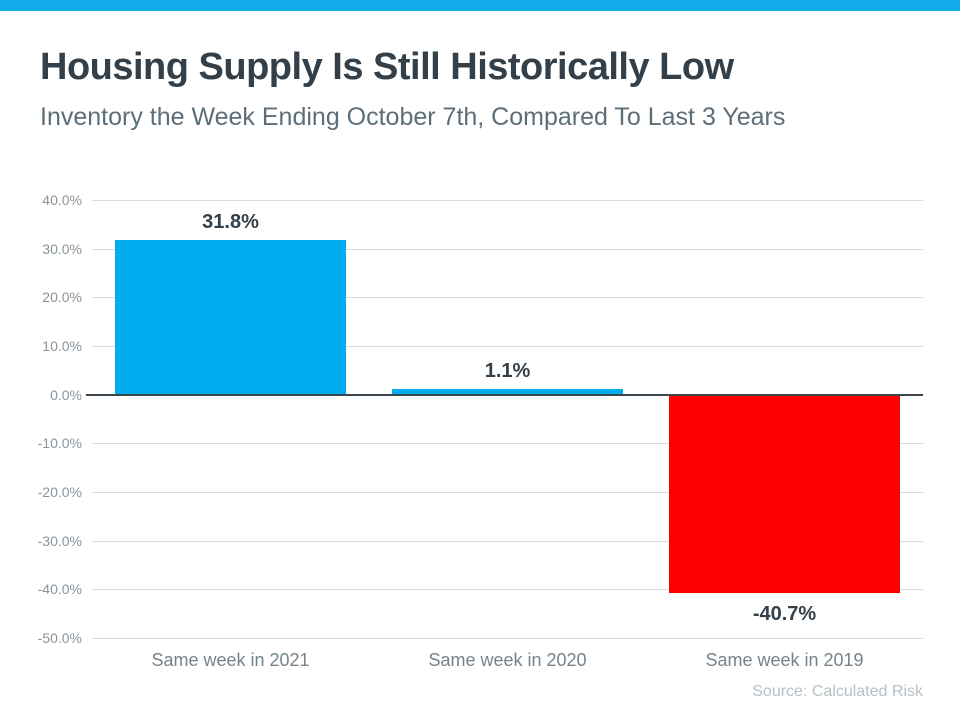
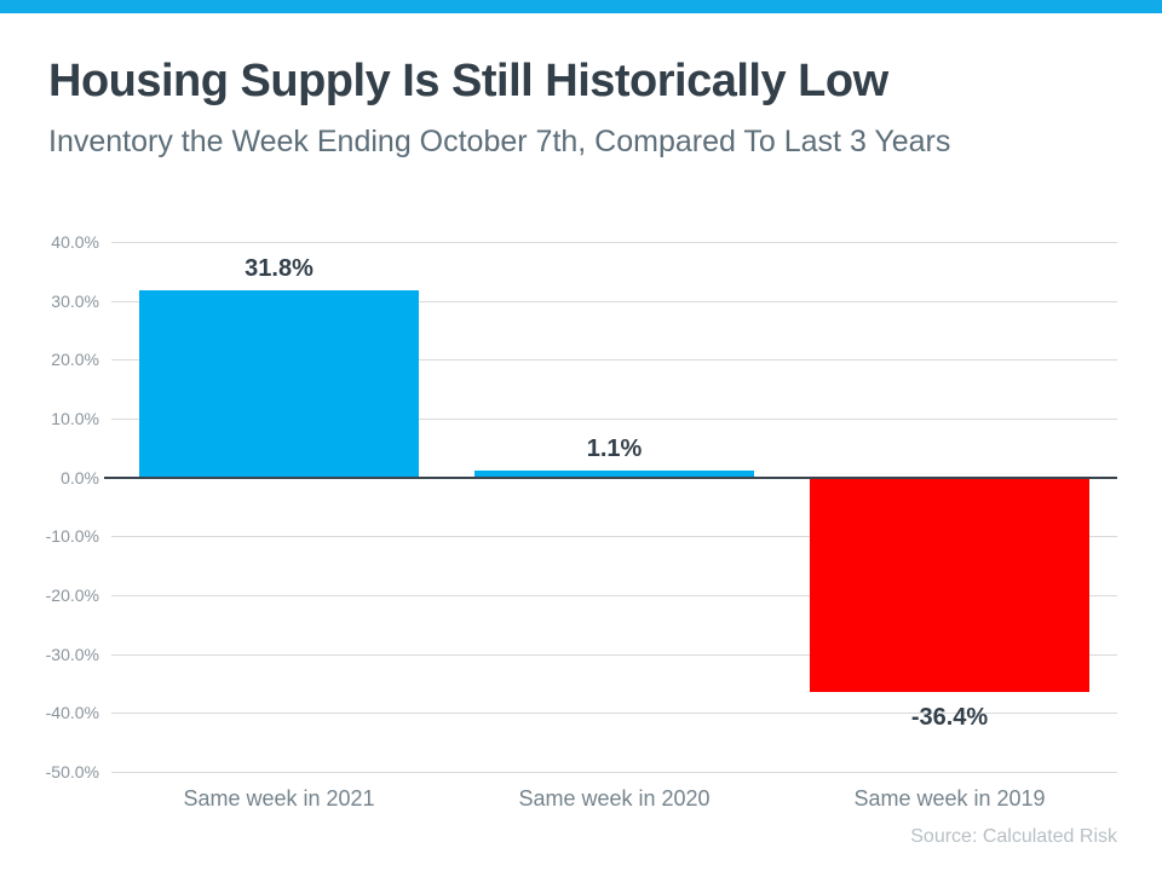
Same week in 2019: -40.7% -> -36.4%
